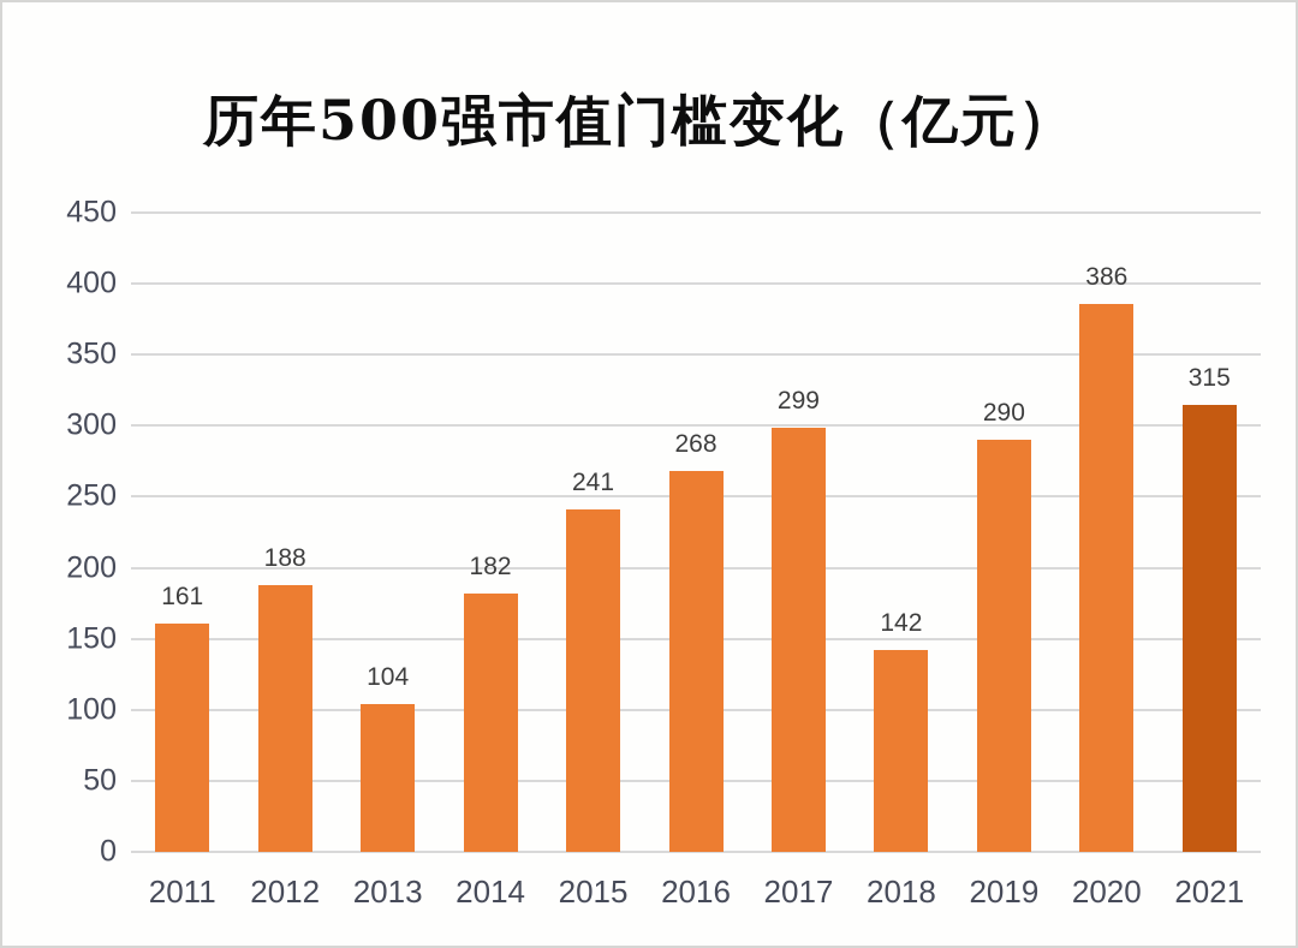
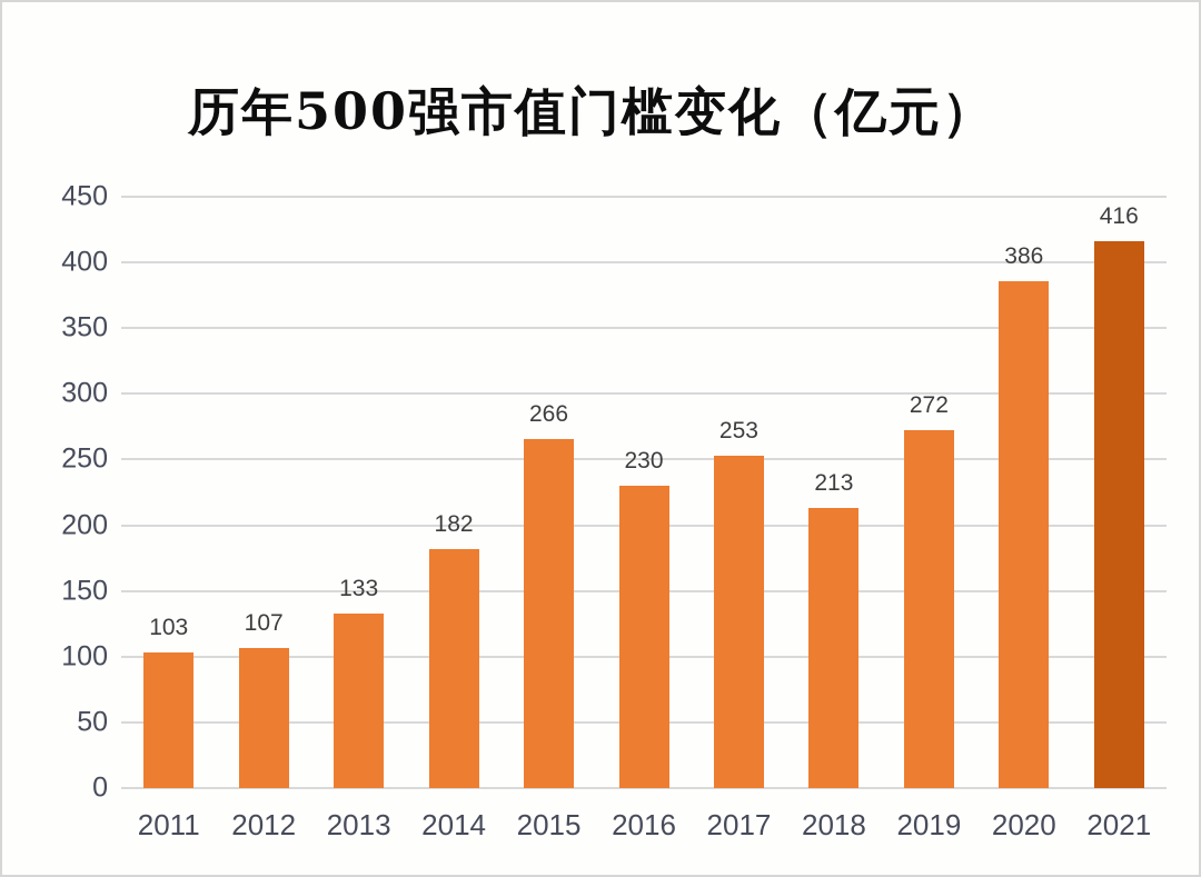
2011: 161 -> 103
2012: 188 -> 107
2013: 104 -> 133
2015: 241 -> 266
2016: 268 -> 230
2017: 299 -> 253
2018: 142 -> 213
2019: 290 -> 272
2021: 315 -> 416
